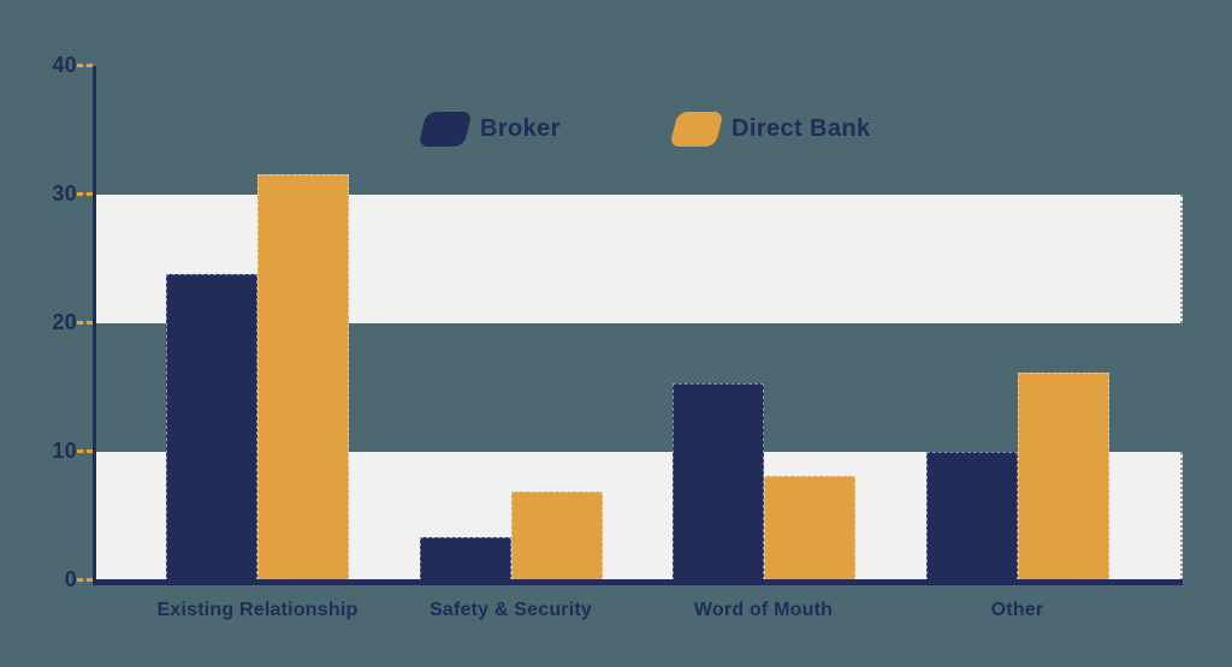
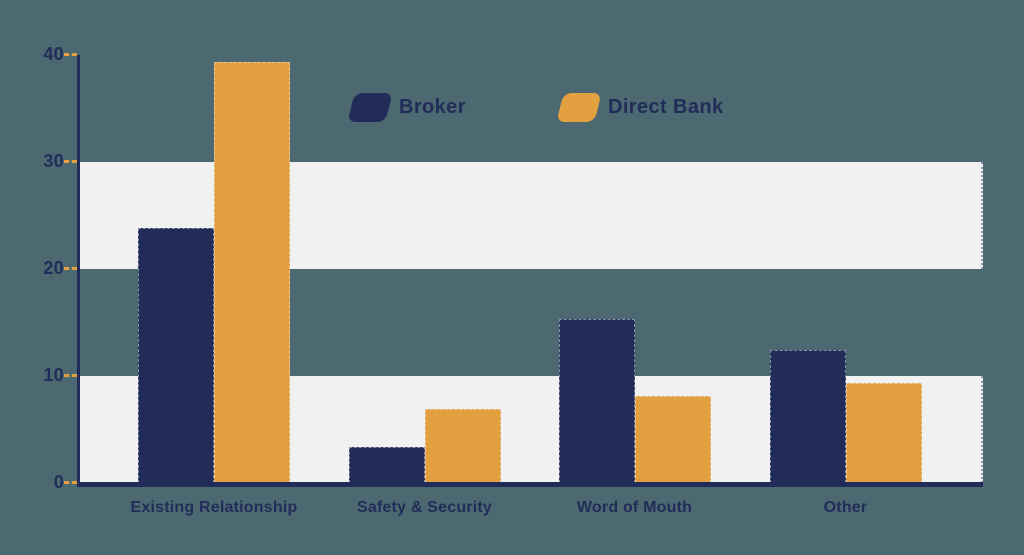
Direct Bank/Existing Relationship: 31.6 -> 39.3
Broker/Other: 10.0 -> 12.4
Direct Bank/Other: 16.2 -> 9.3
